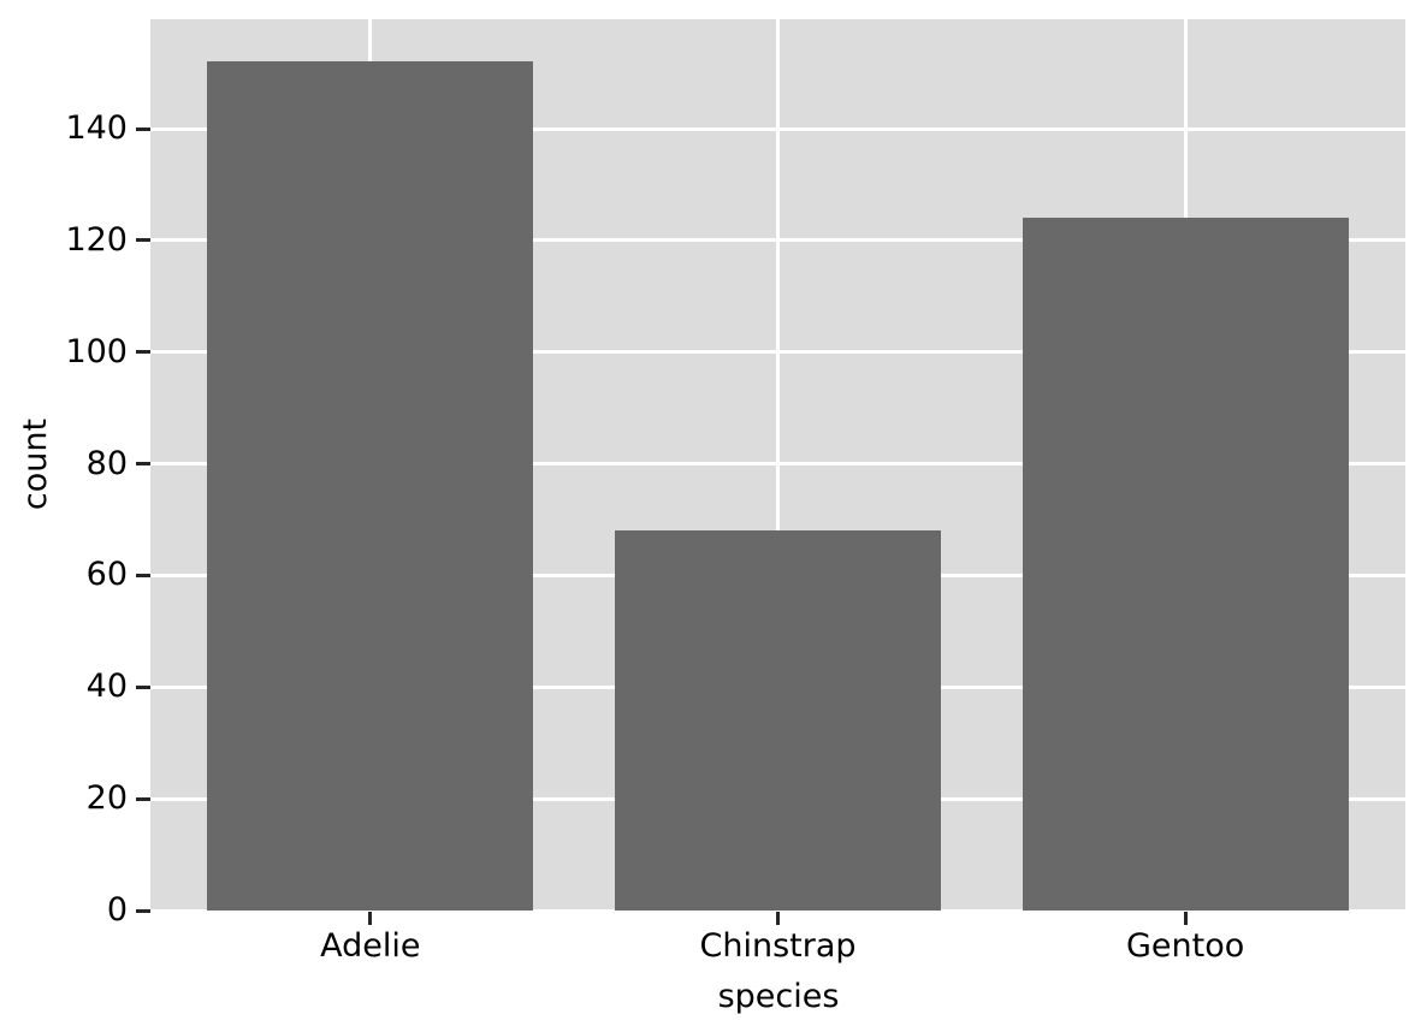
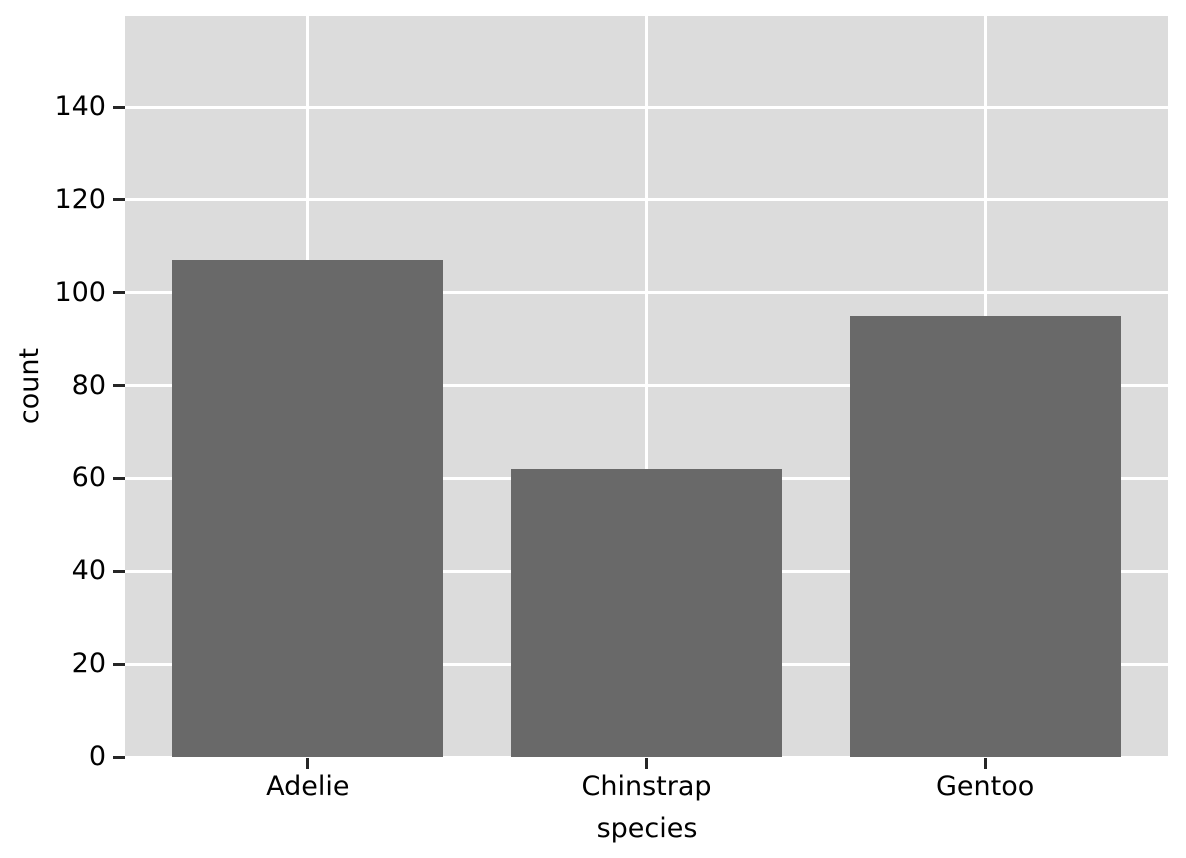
Adelie: 152 -> 107
Chinstrap: 68 -> 62
Gentoo: 124 -> 95
